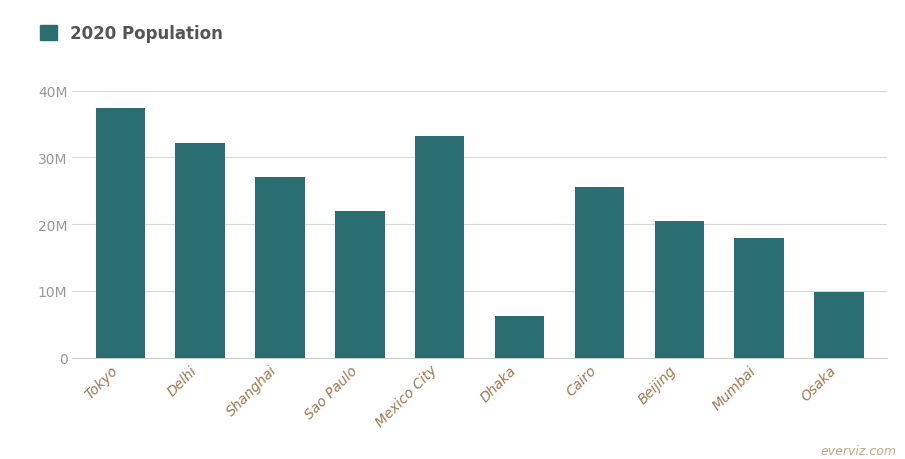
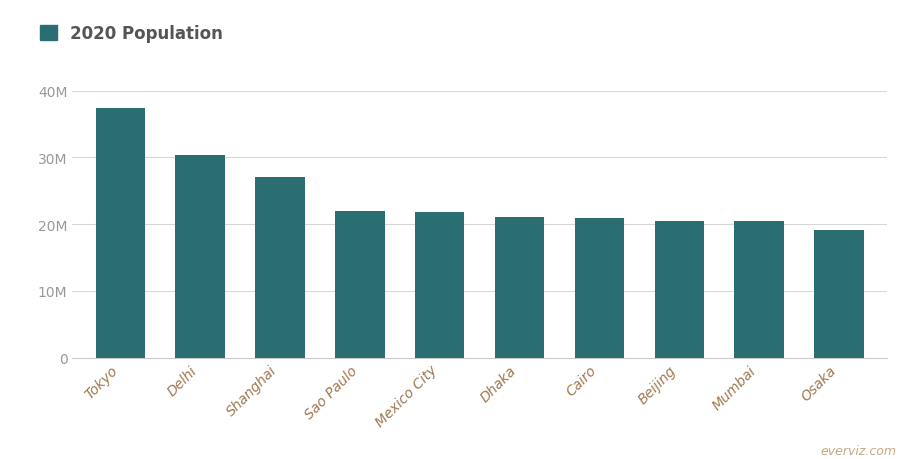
Delhi: 32.2M -> 30.3M
Mexico City: 33.2M -> 21.8M
Dhaka: 6.2M -> 21.0M
Cairo: 25.6M -> 20.9M
Mumbai: 18.0M -> 20.4M
Osaka: 9.8M -> 19.2M
